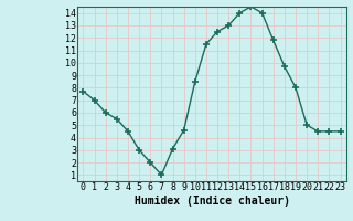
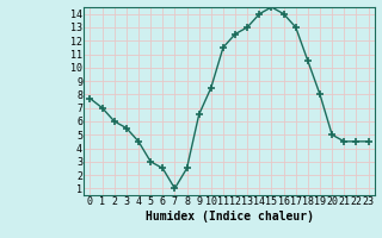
6: 2.0 -> 2.5
8: 3.1 -> 2.5
9: 4.6 -> 6.5
17: 11.8 -> 13.0
18: 9.7 -> 10.5
